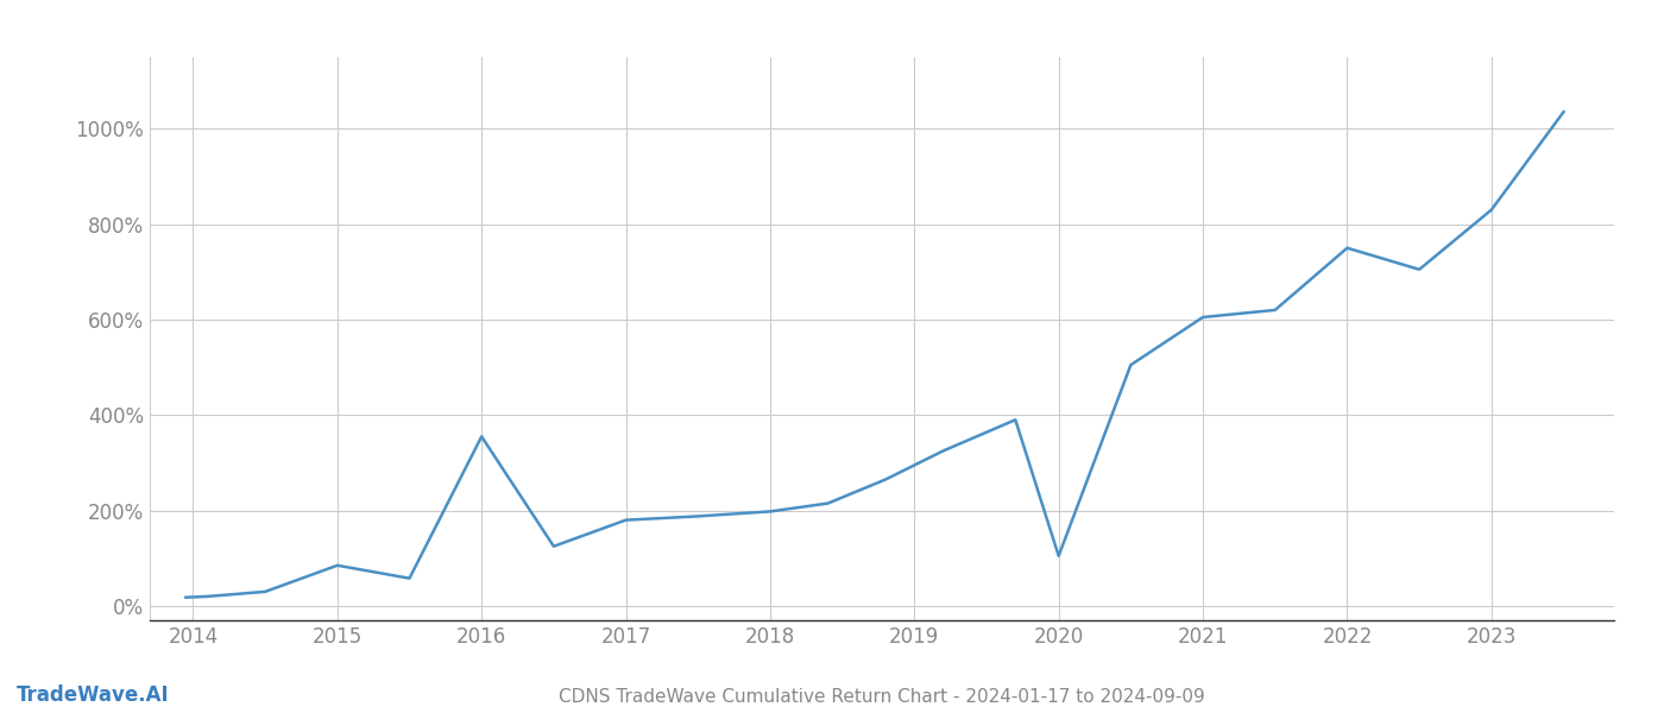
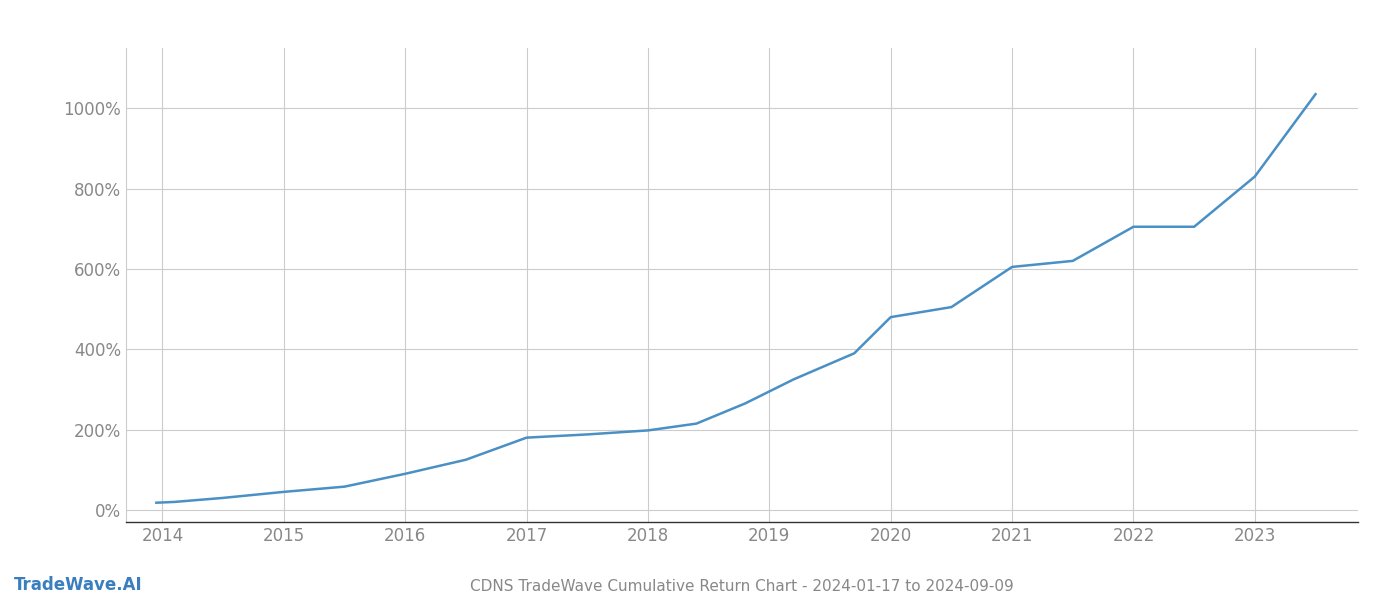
2015: 85% -> 45%
2016: 355% -> 90%
2020: 105% -> 480%
2022: 750% -> 705%
